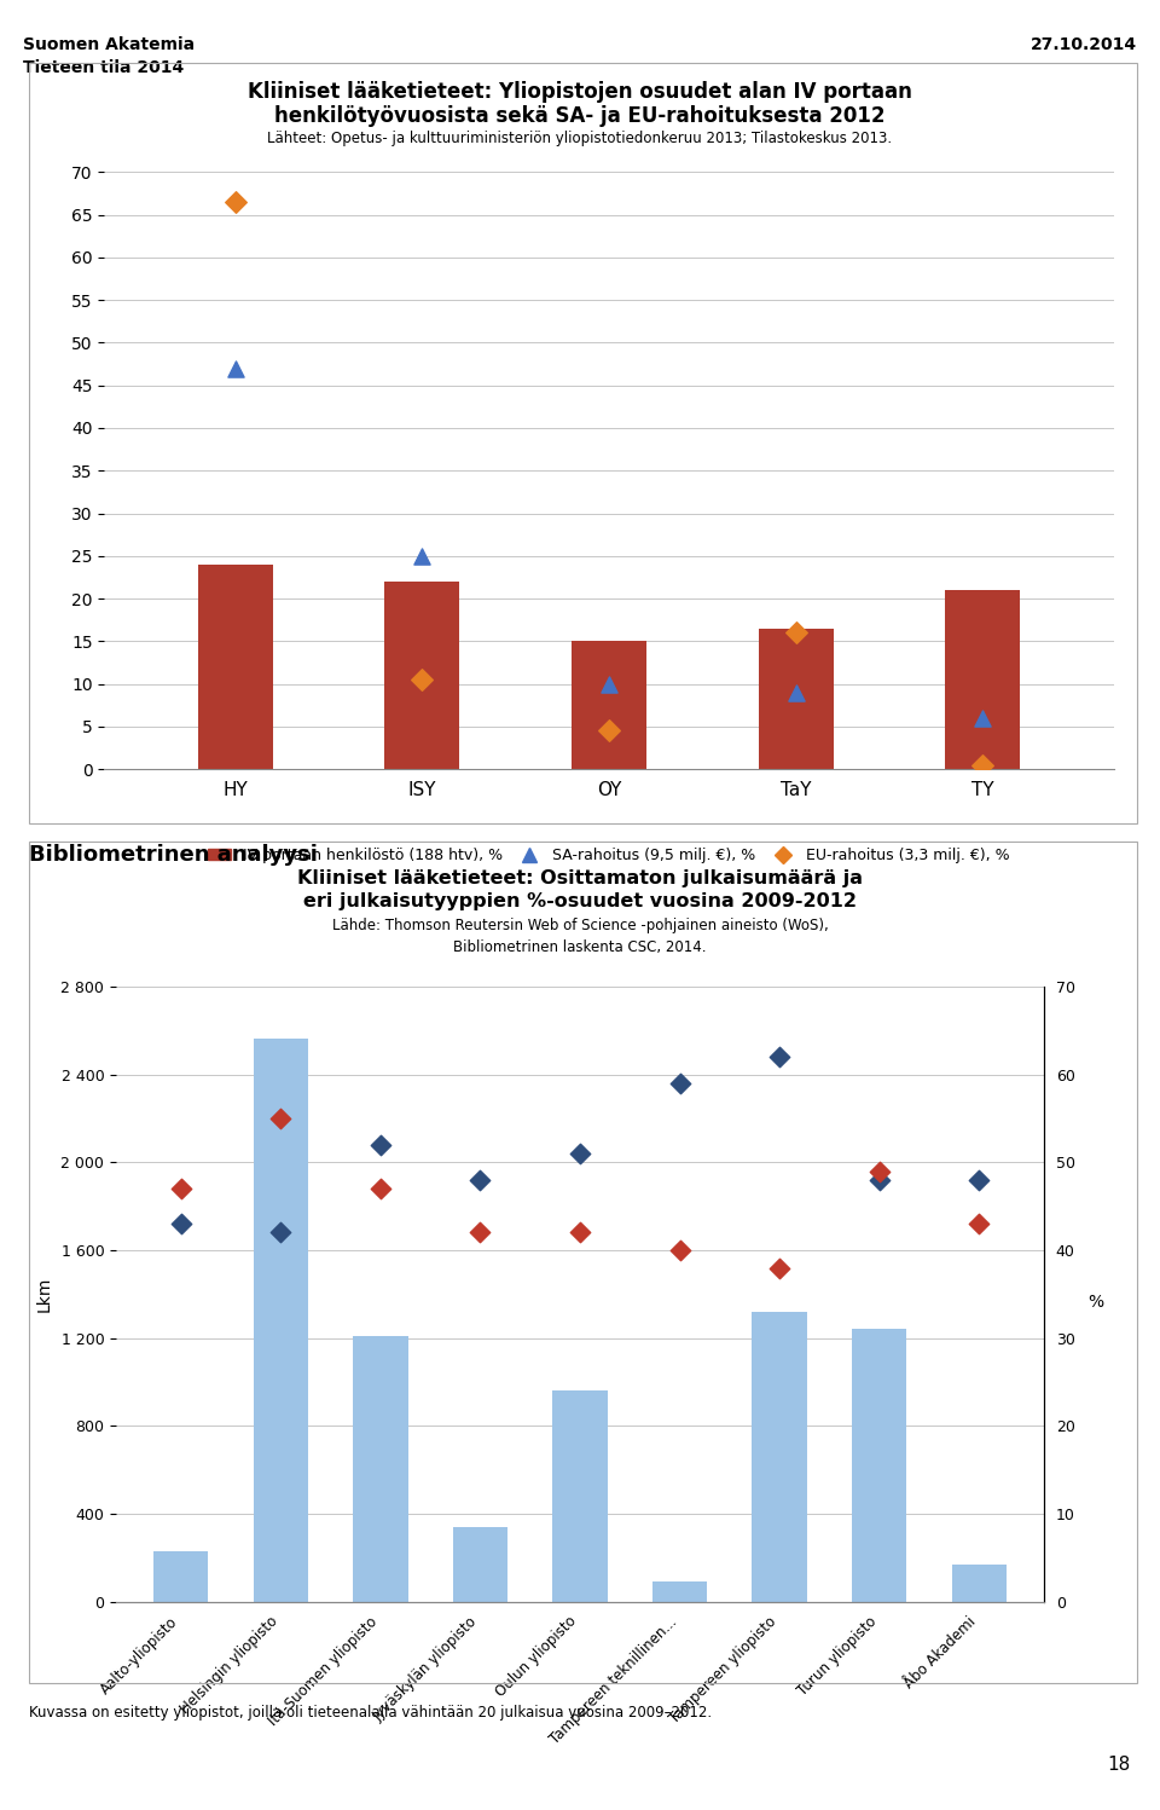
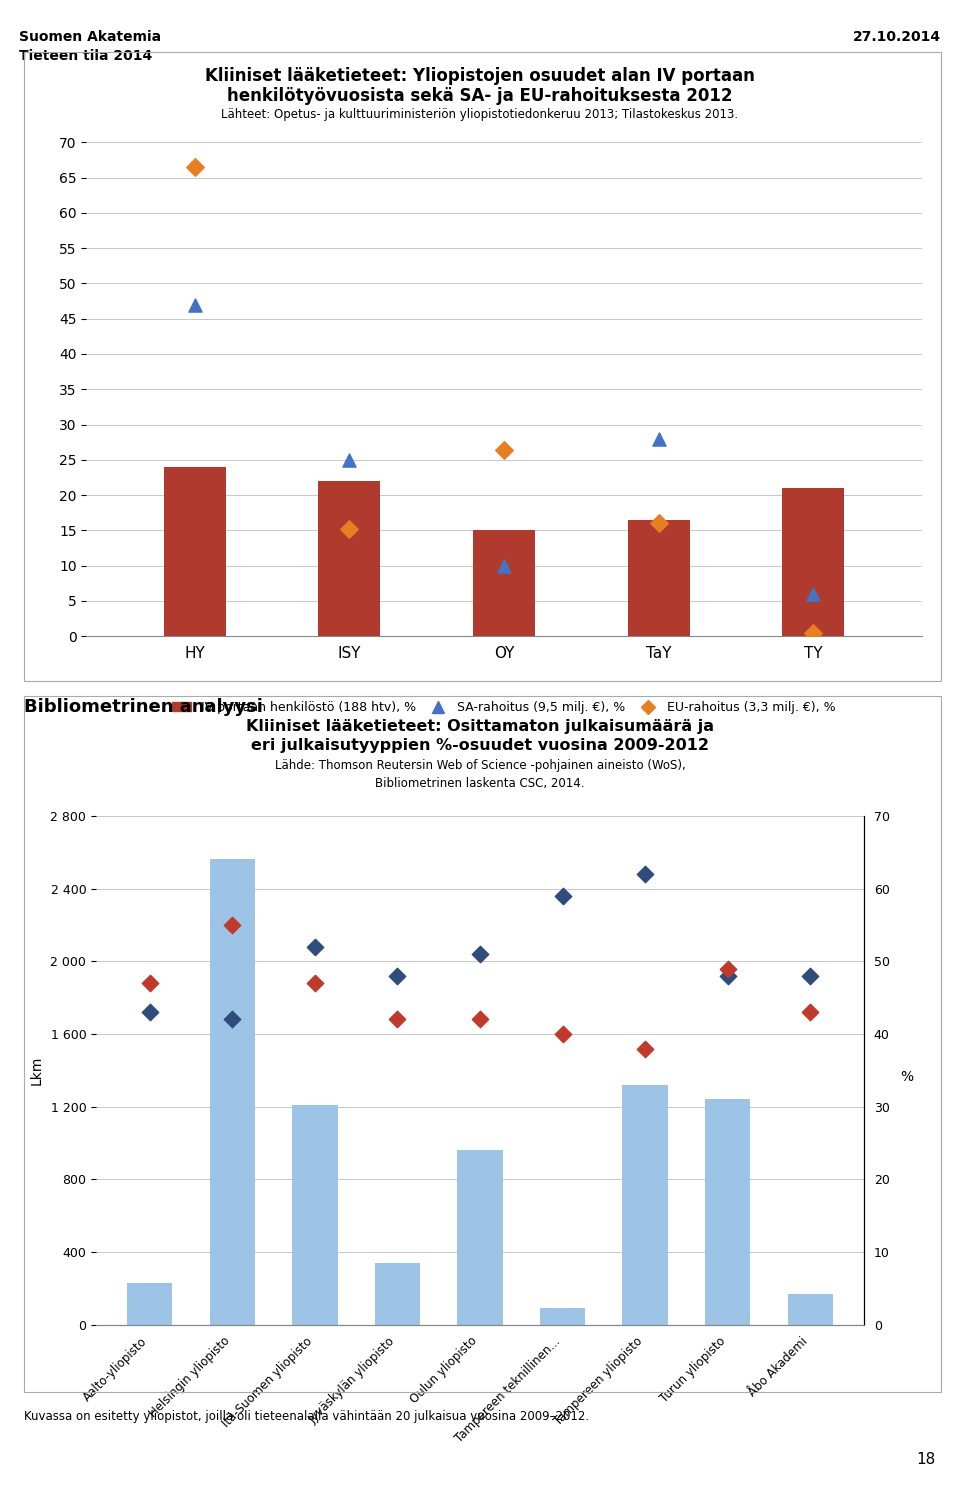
EU-rahoitus (3,3 milj. €), %/ISY: 10.5 -> 15.2
EU-rahoitus (3,3 milj. €), %/OY: 4.5 -> 26.4
SA-rahoitus (9,5 milj. €), %/TaY: 9 -> 28
